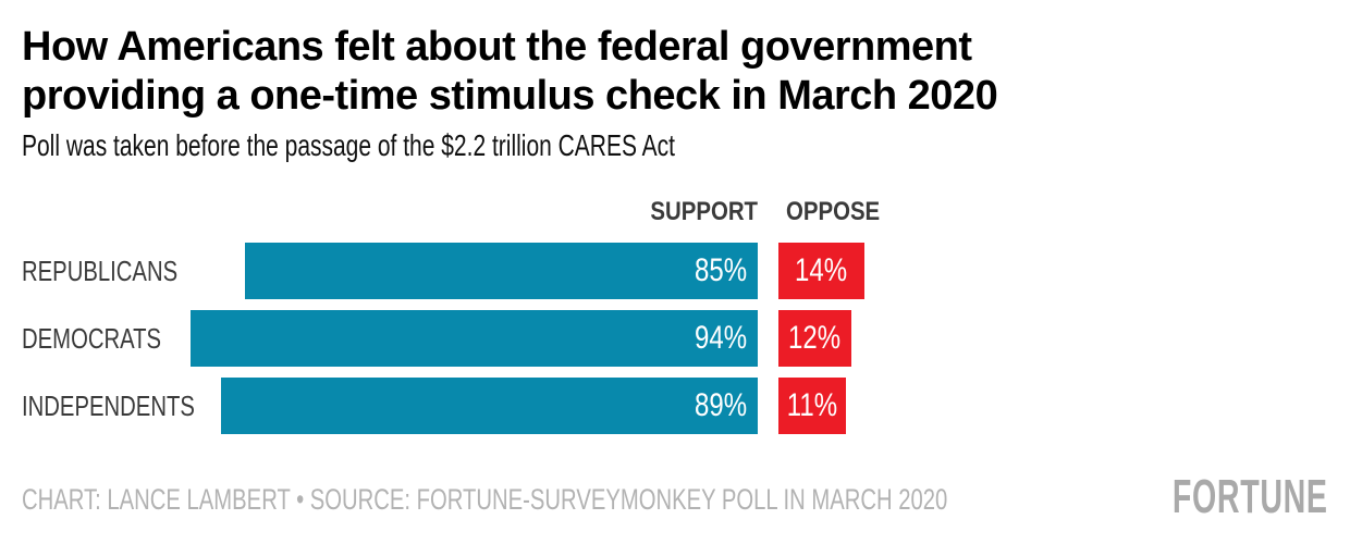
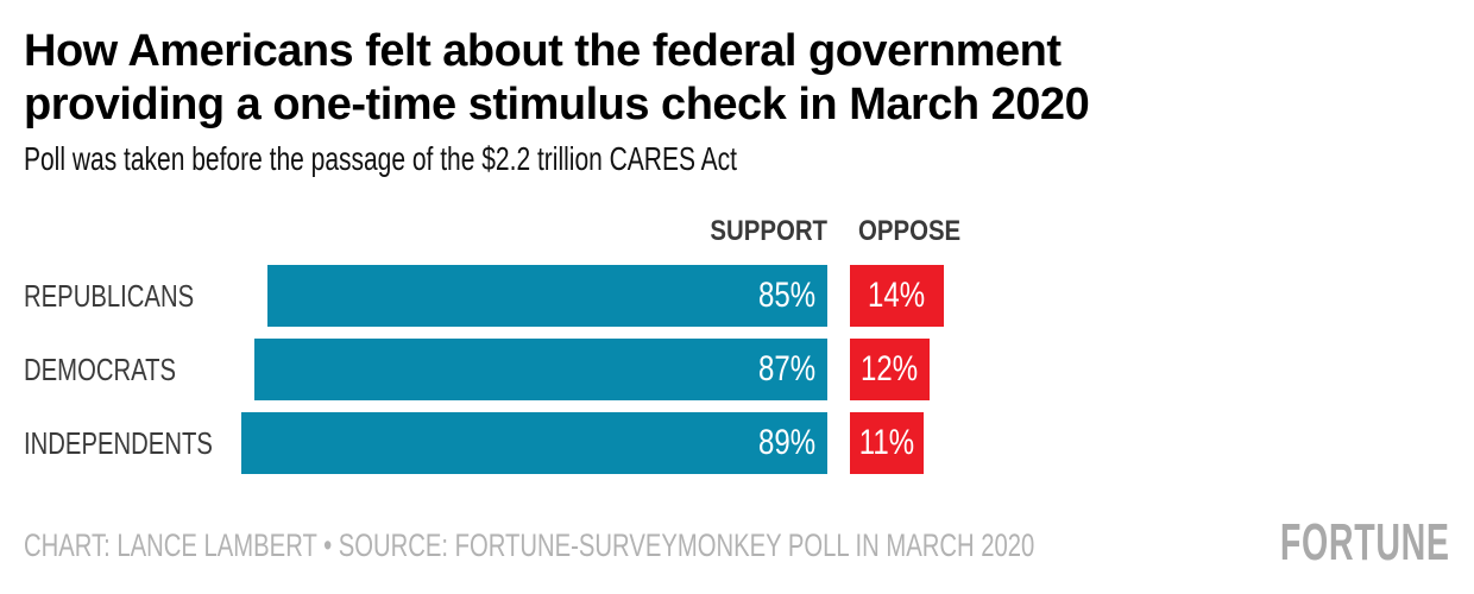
SUPPORT/DEMOCRATS: 94% -> 87%
